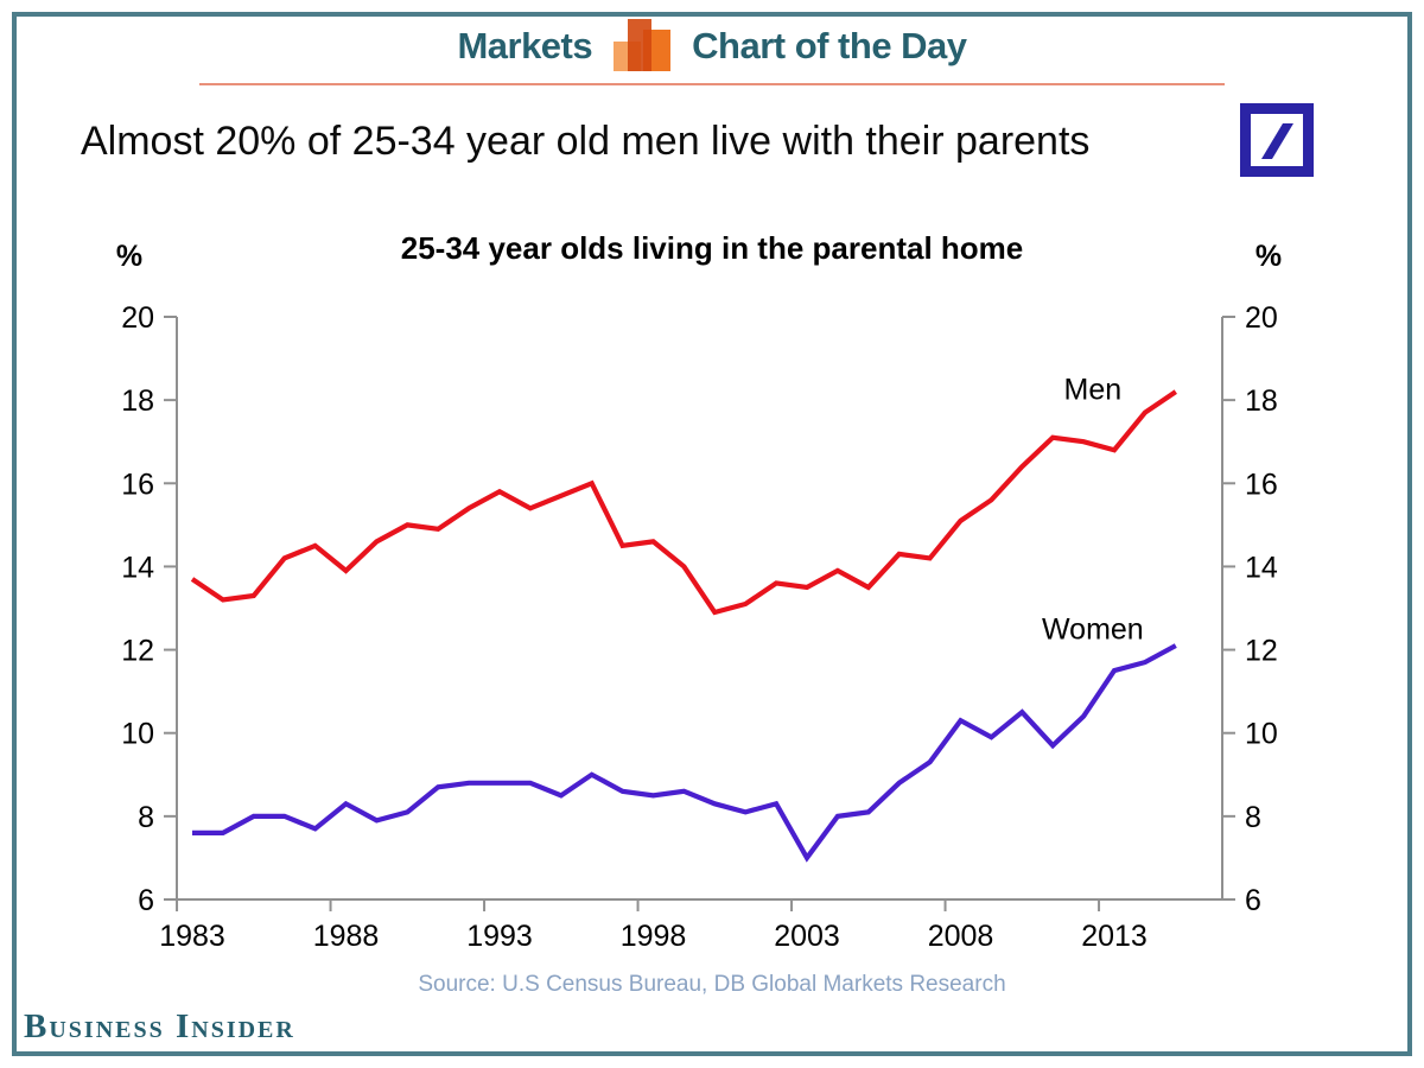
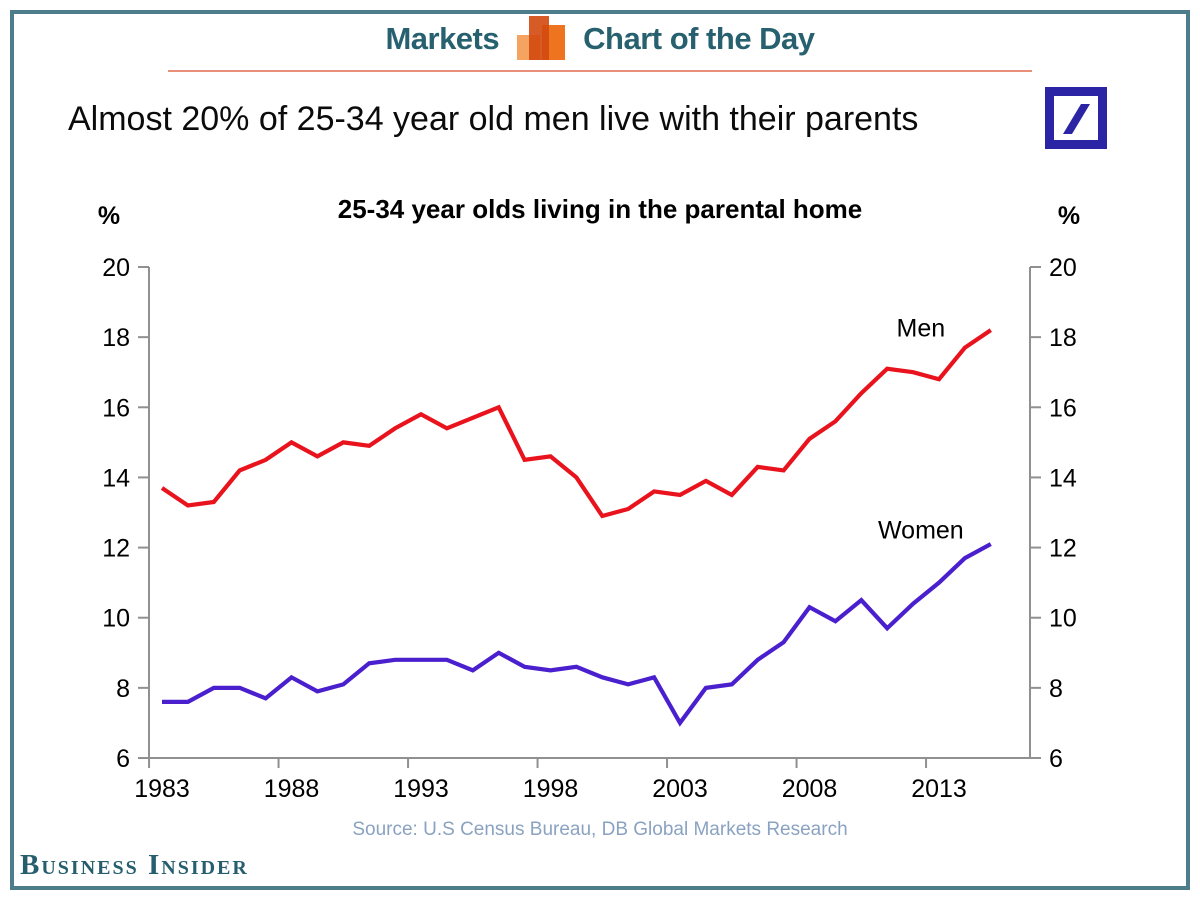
Men/1988: 13.9 -> 15.0
Women/2013: 11.5 -> 11.0
